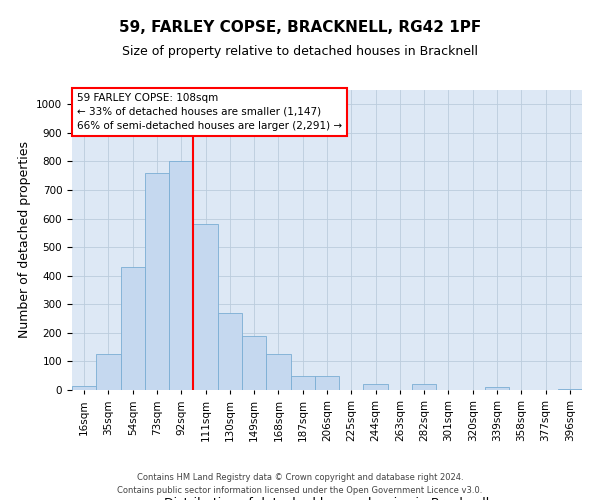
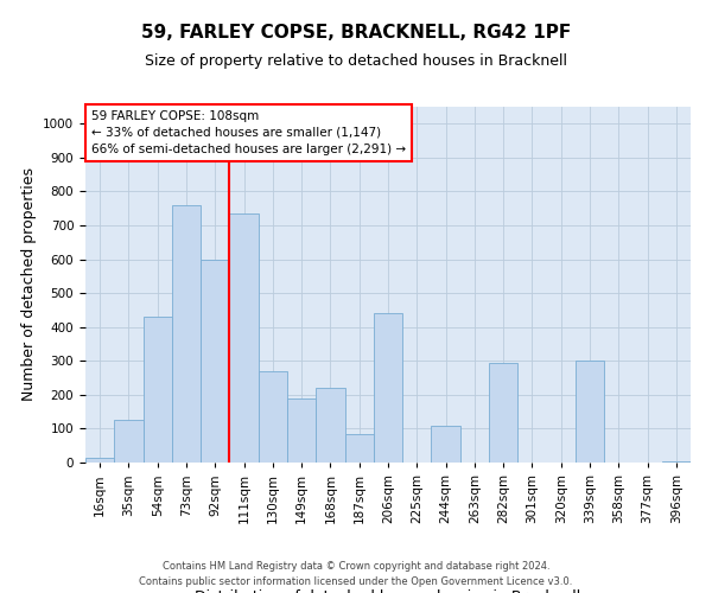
92sqm: 800 -> 600
111sqm: 580 -> 735
168sqm: 125 -> 220
187sqm: 50 -> 85
206sqm: 50 -> 440
244sqm: 20 -> 110
282sqm: 20 -> 295
339sqm: 10 -> 300
